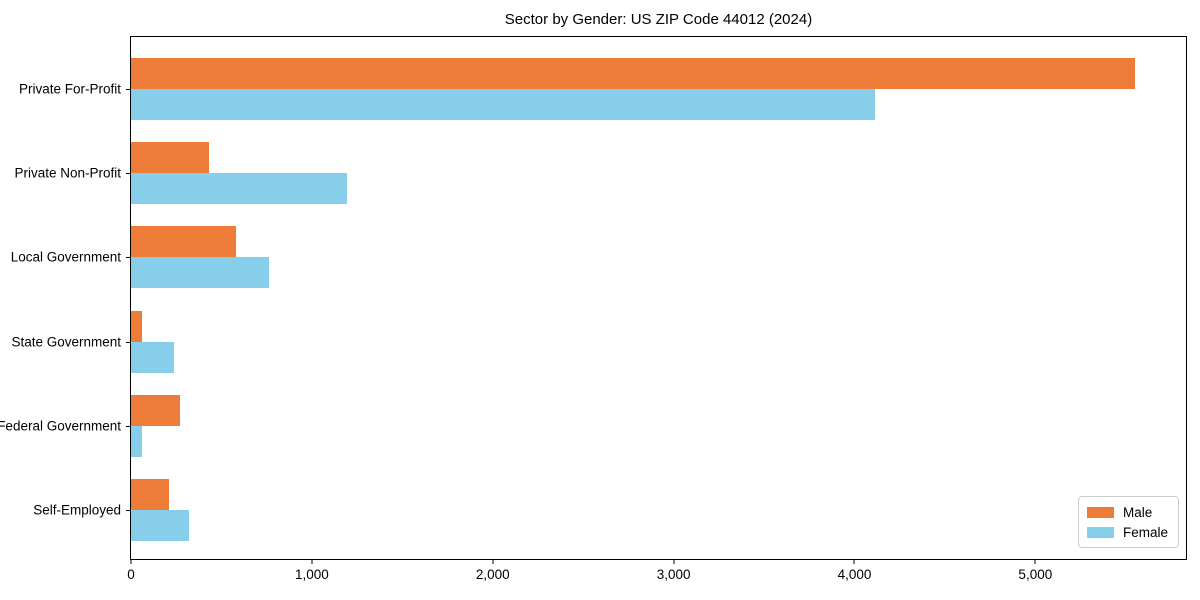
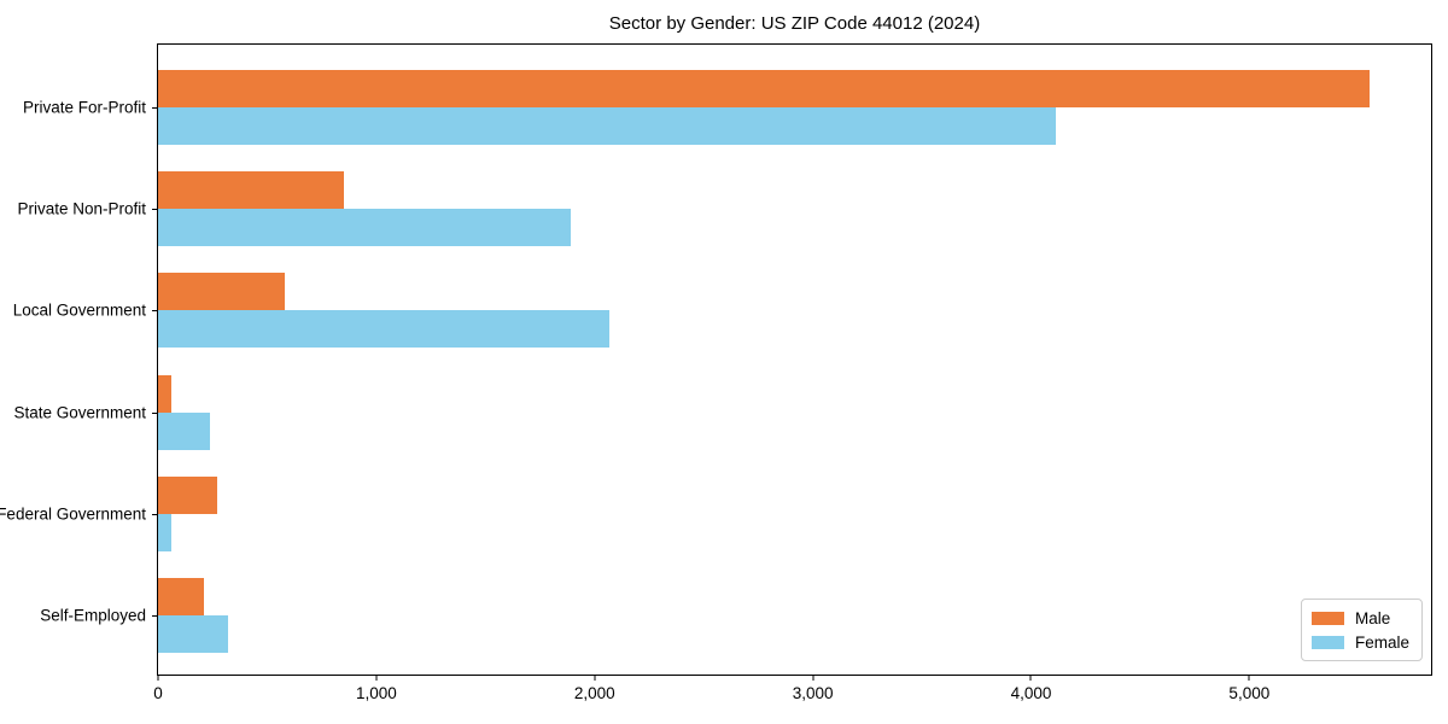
Male/Private Non-Profit: 430 -> 850
Female/Private Non-Profit: 1200 -> 1890
Female/Local Government: 760 -> 2070
